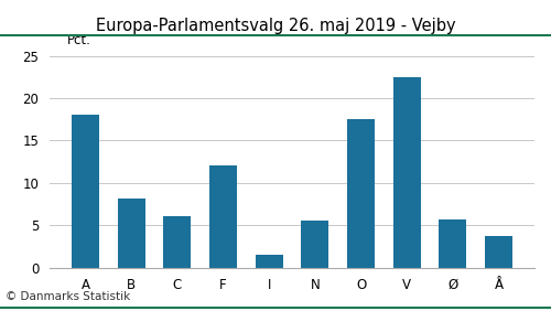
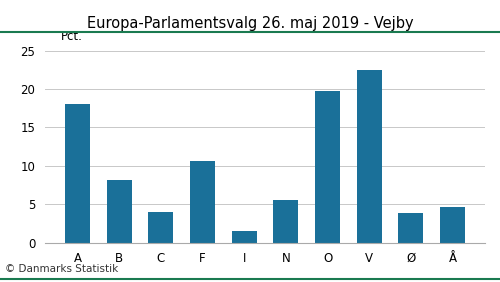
C: 6.1 -> 4.0
F: 12.0 -> 10.6
O: 17.5 -> 19.8
Ø: 5.7 -> 3.8
Å: 3.7 -> 4.6
